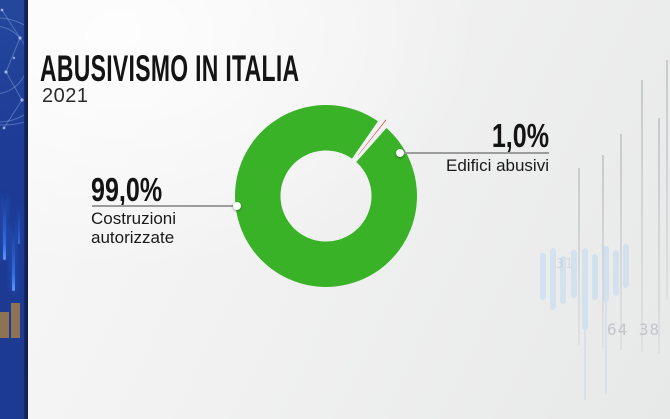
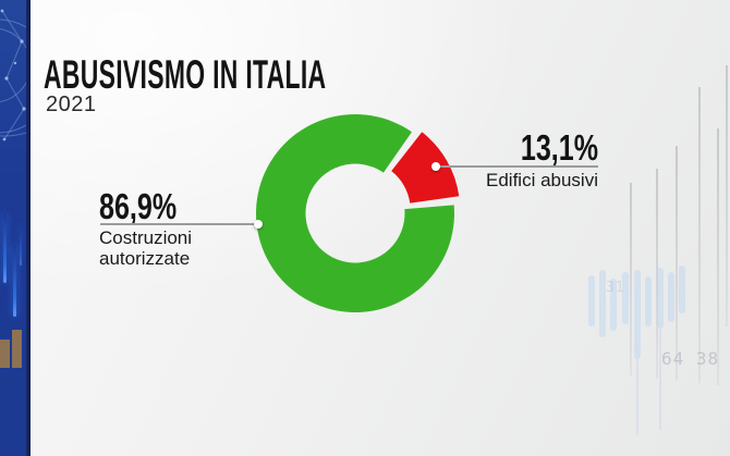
Costruzioni autorizzate: 99,0% -> 86,9%
Edifici abusivi: 1,0% -> 13,1%
